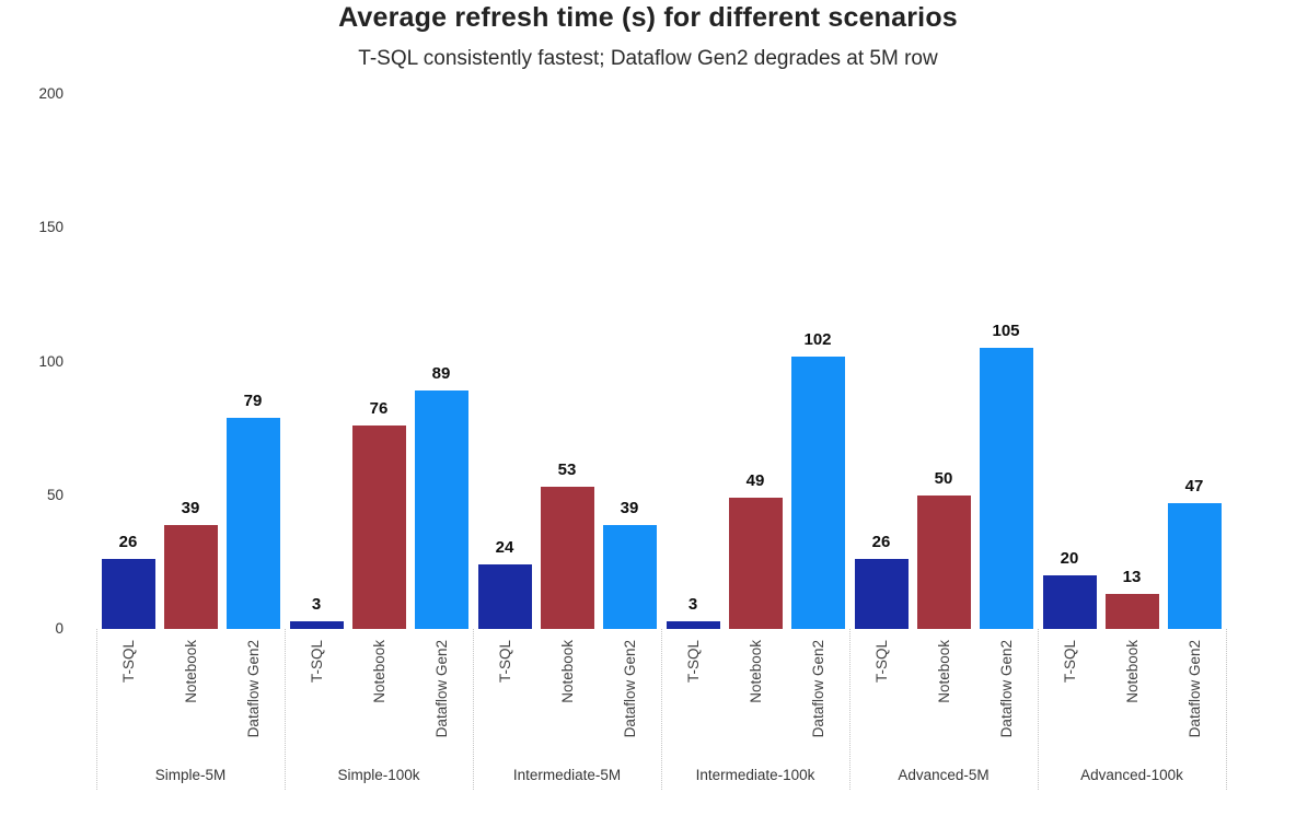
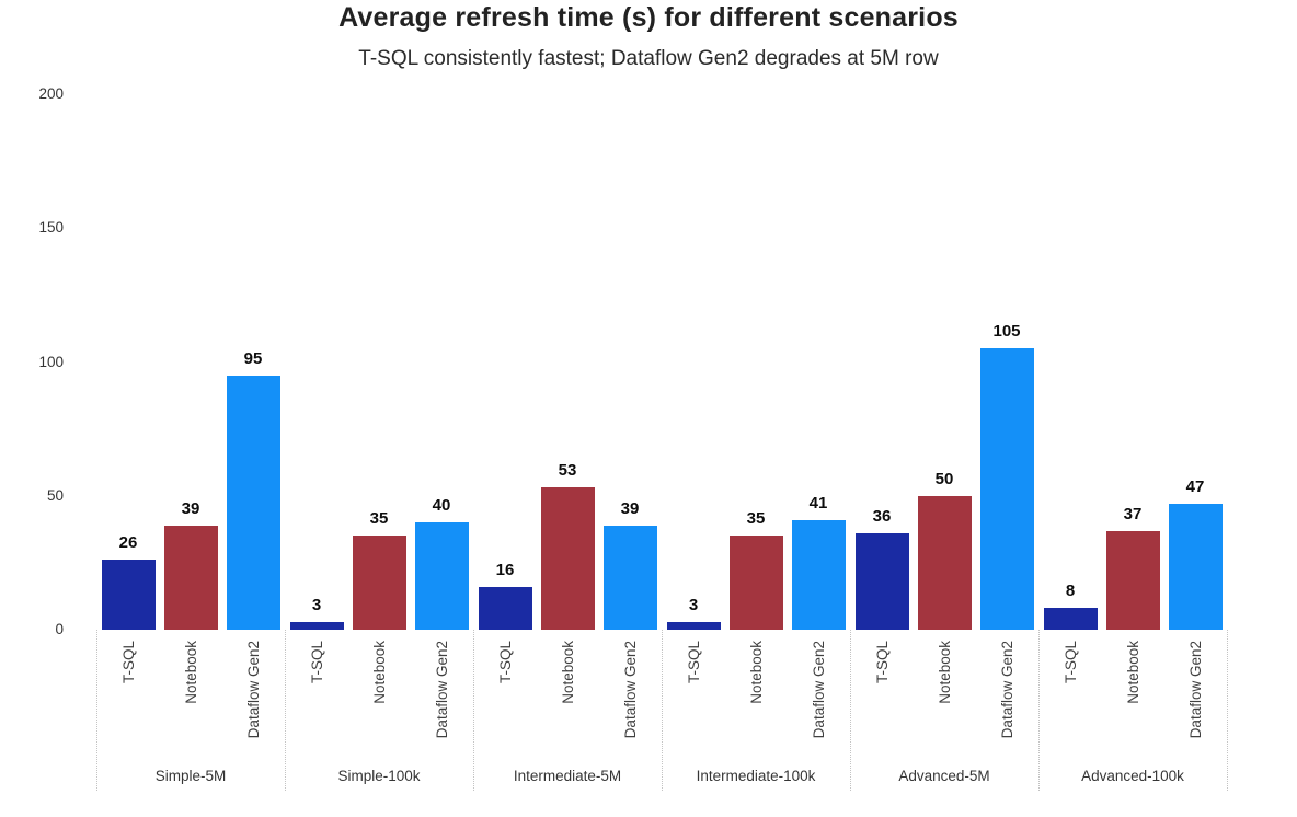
Dataflow Gen2/Simple-5M: 79 -> 95
Notebook/Simple-100k: 76 -> 35
Dataflow Gen2/Simple-100k: 89 -> 40
T-SQL/Intermediate-5M: 24 -> 16
Notebook/Intermediate-100k: 49 -> 35
Dataflow Gen2/Intermediate-100k: 102 -> 41
T-SQL/Advanced-5M: 26 -> 36
T-SQL/Advanced-100k: 20 -> 8
Notebook/Advanced-100k: 13 -> 37
